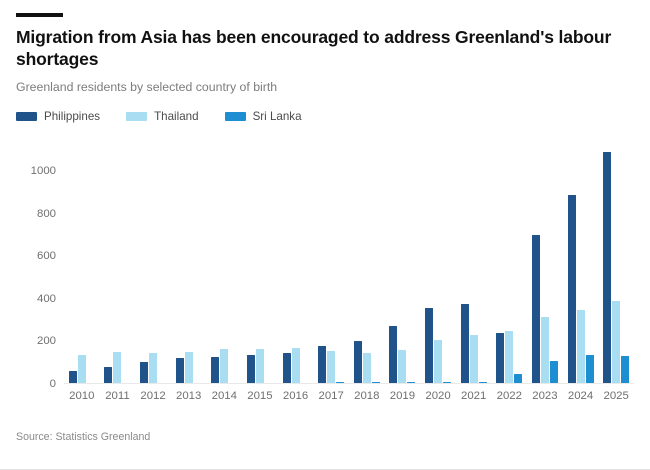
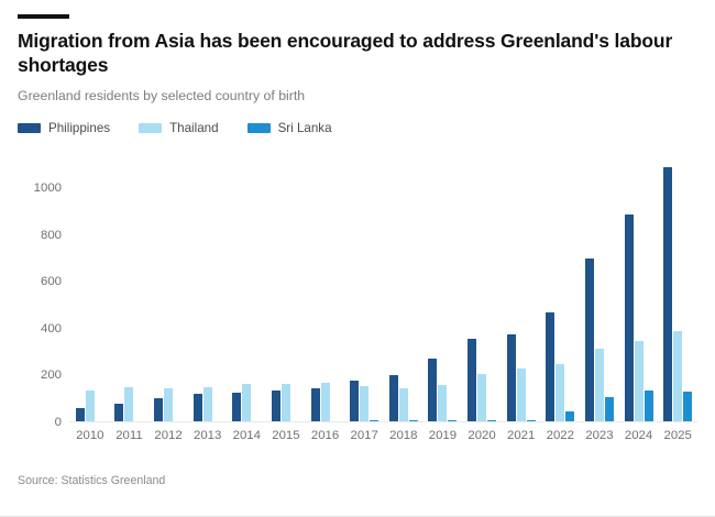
Philippines/2022: 240 -> 470
